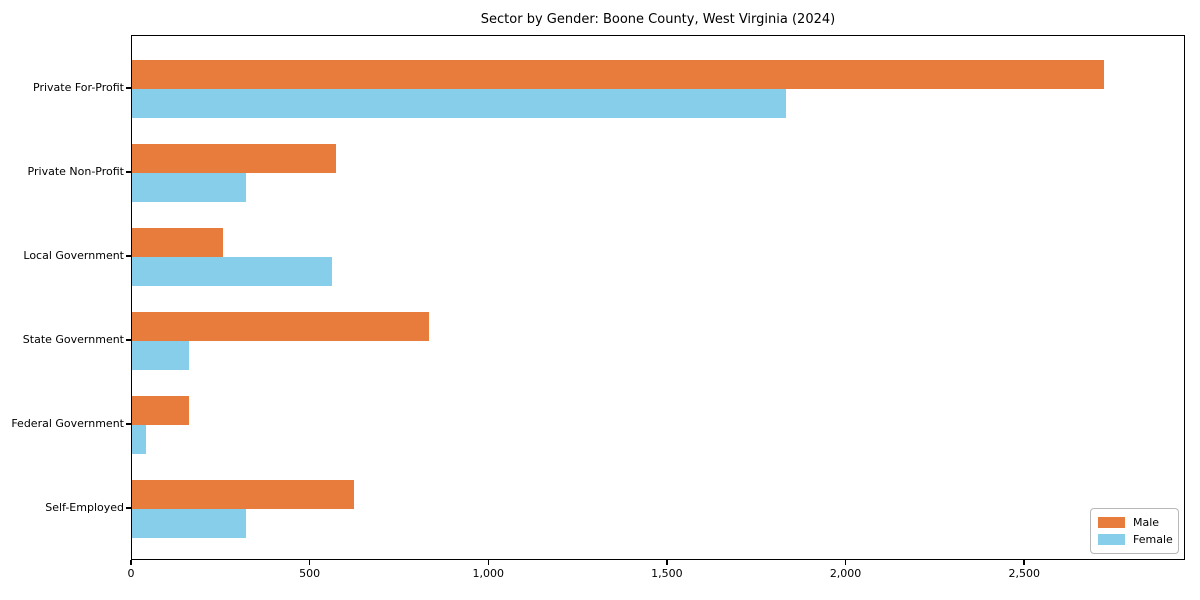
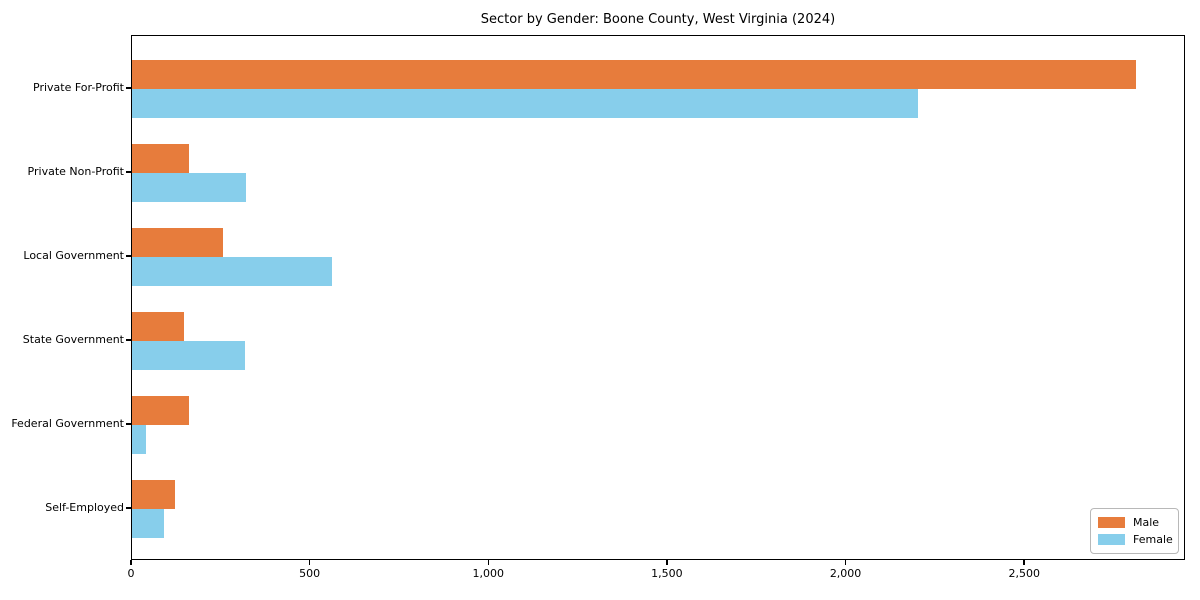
Male/Private For-Profit: 2720 -> 2810
Female/Private For-Profit: 1830 -> 2200
Male/Private Non-Profit: 570 -> 160
Male/State Government: 830 -> 140
Female/State Government: 160 -> 320
Male/Self-Employed: 620 -> 120
Female/Self-Employed: 320 -> 90
